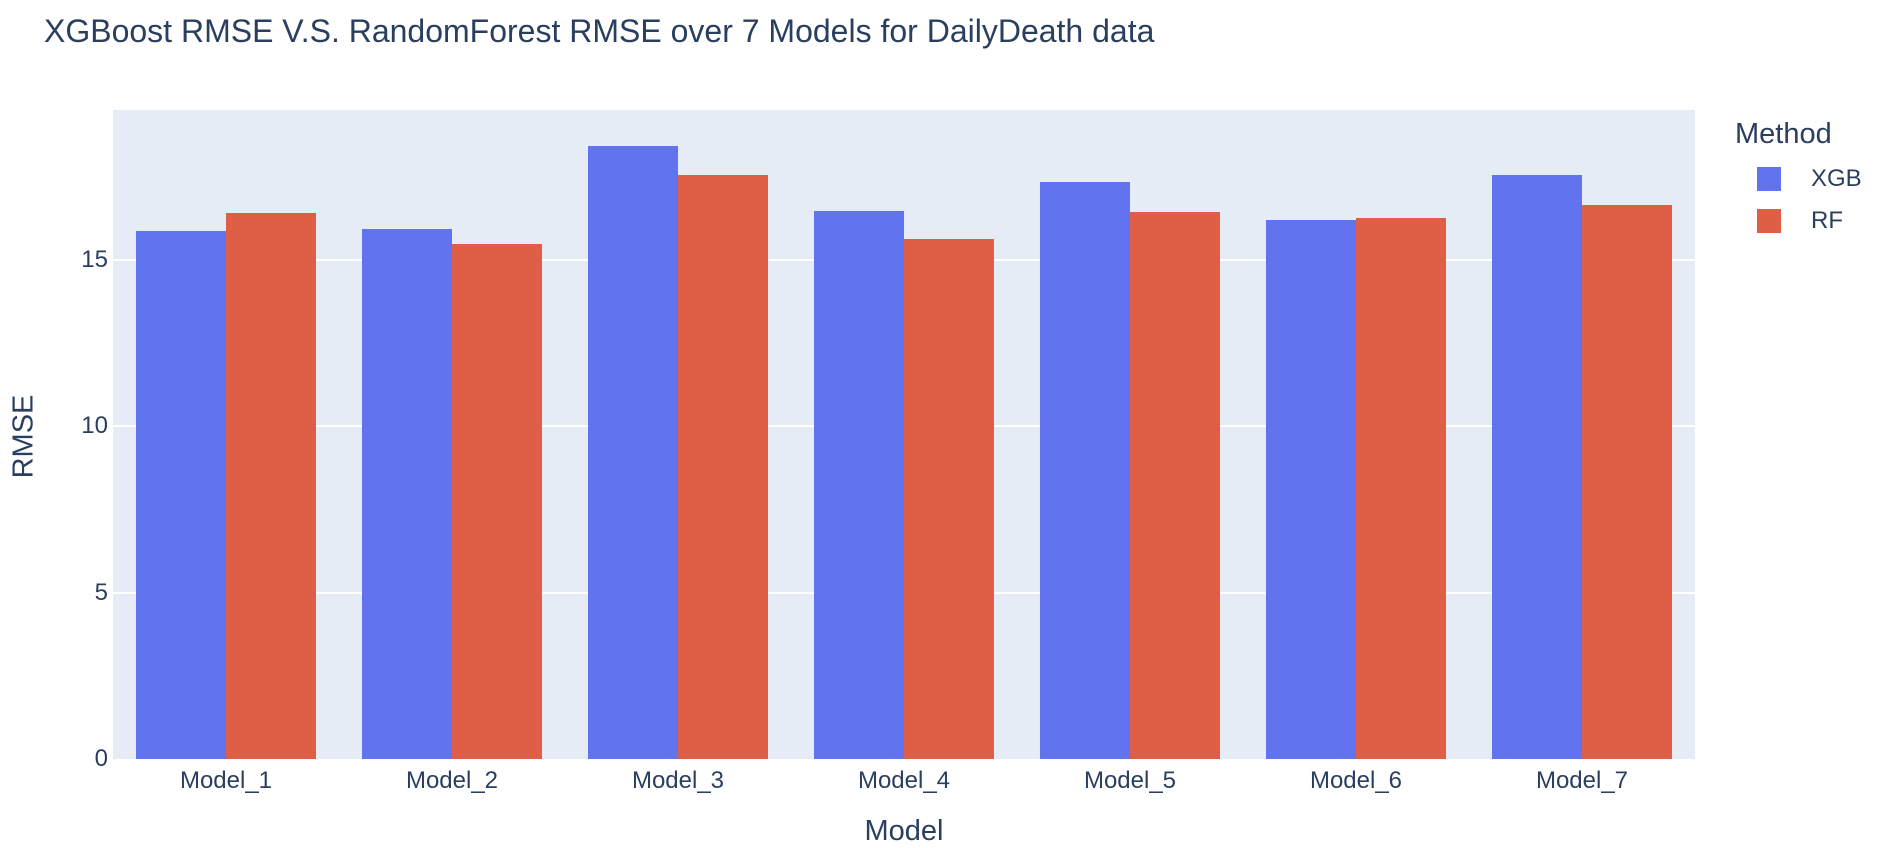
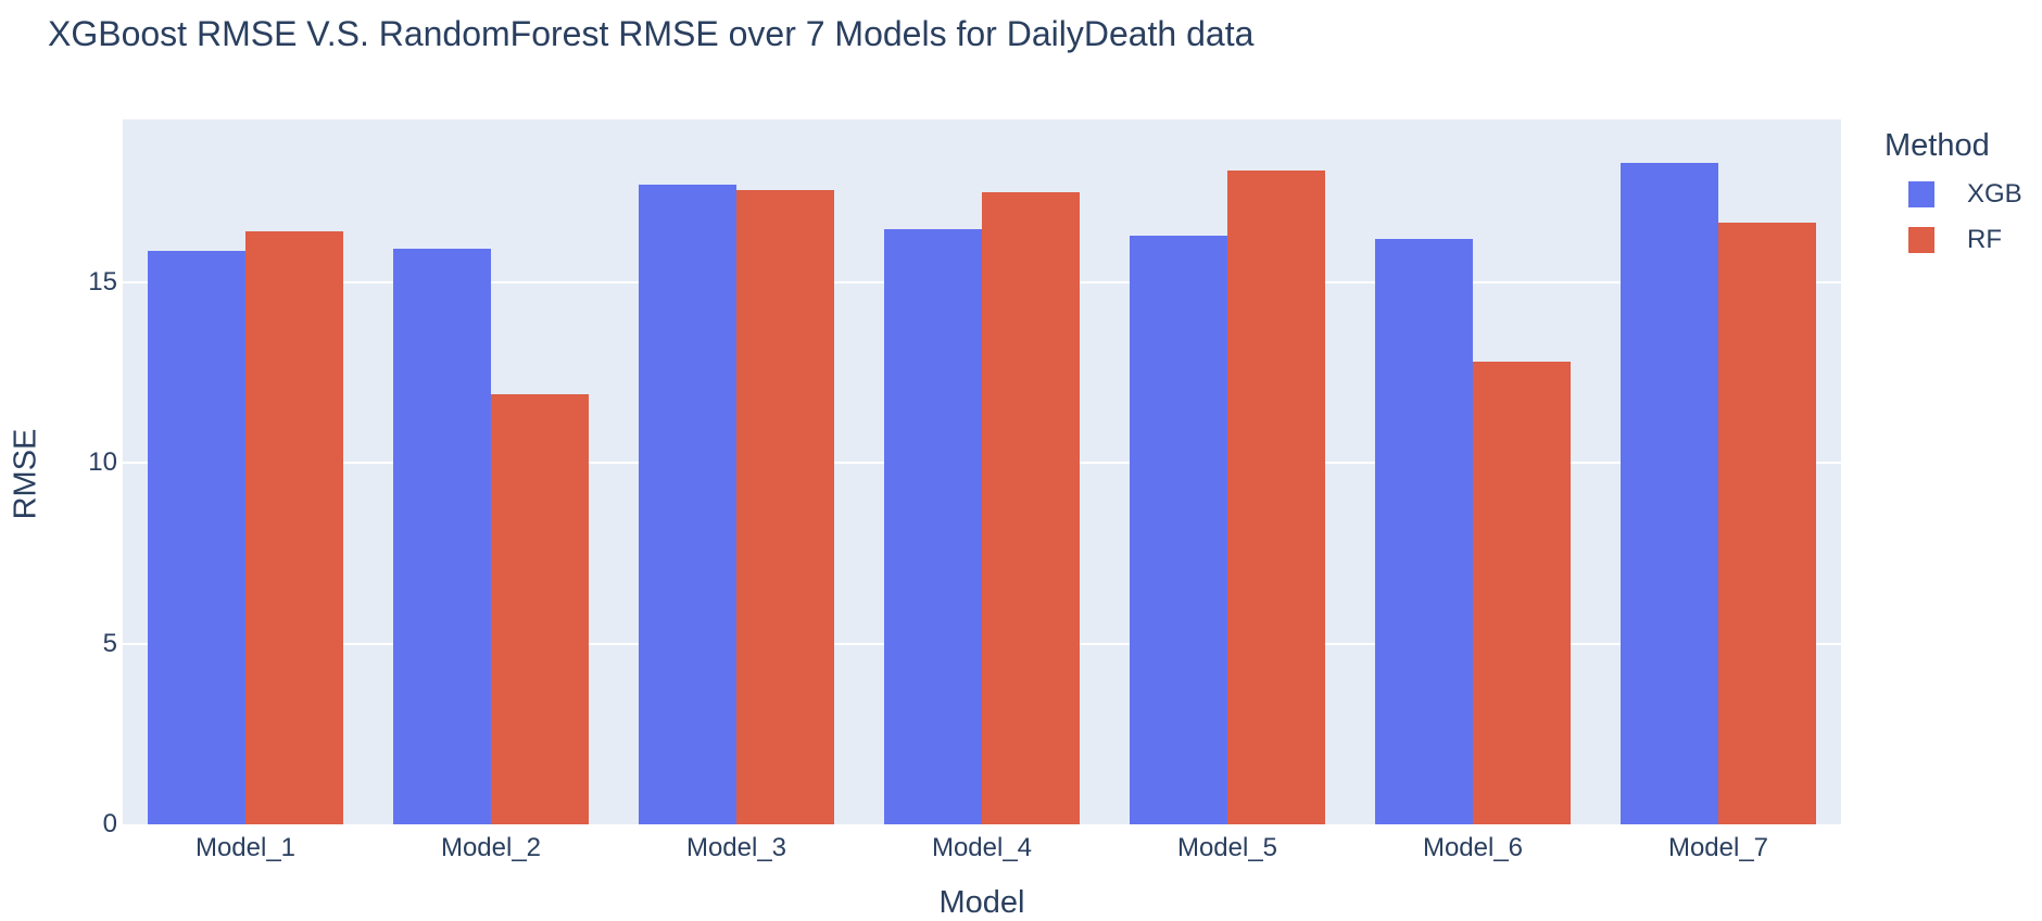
RF/Model_2: 15.5 -> 11.9
XGB/Model_3: 18.4 -> 17.7
RF/Model_4: 15.6 -> 17.5
XGB/Model_5: 17.3 -> 16.3
RF/Model_5: 16.4 -> 18.1
RF/Model_6: 16.3 -> 12.8
XGB/Model_7: 17.6 -> 18.3
